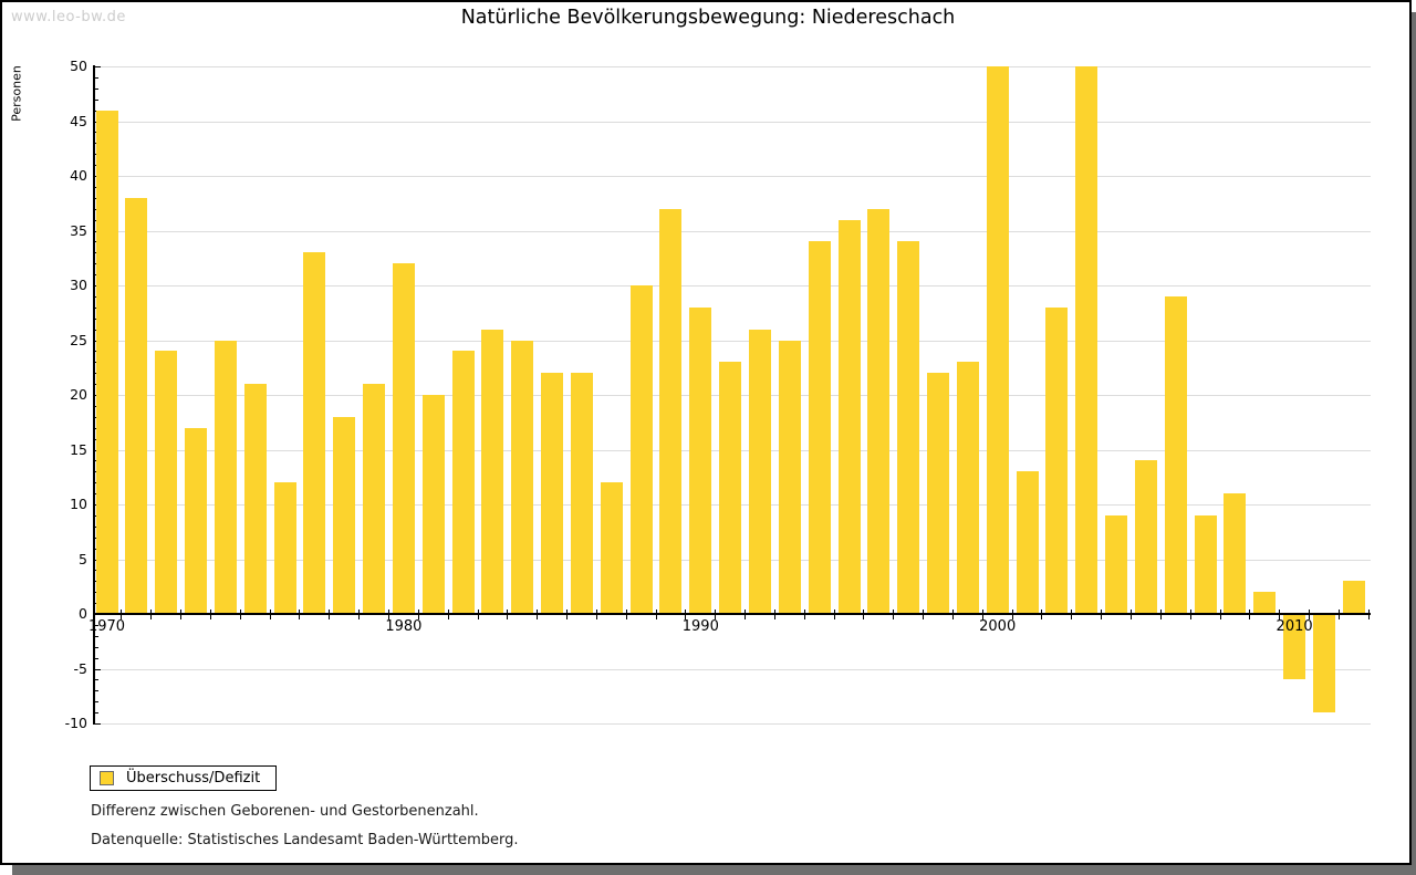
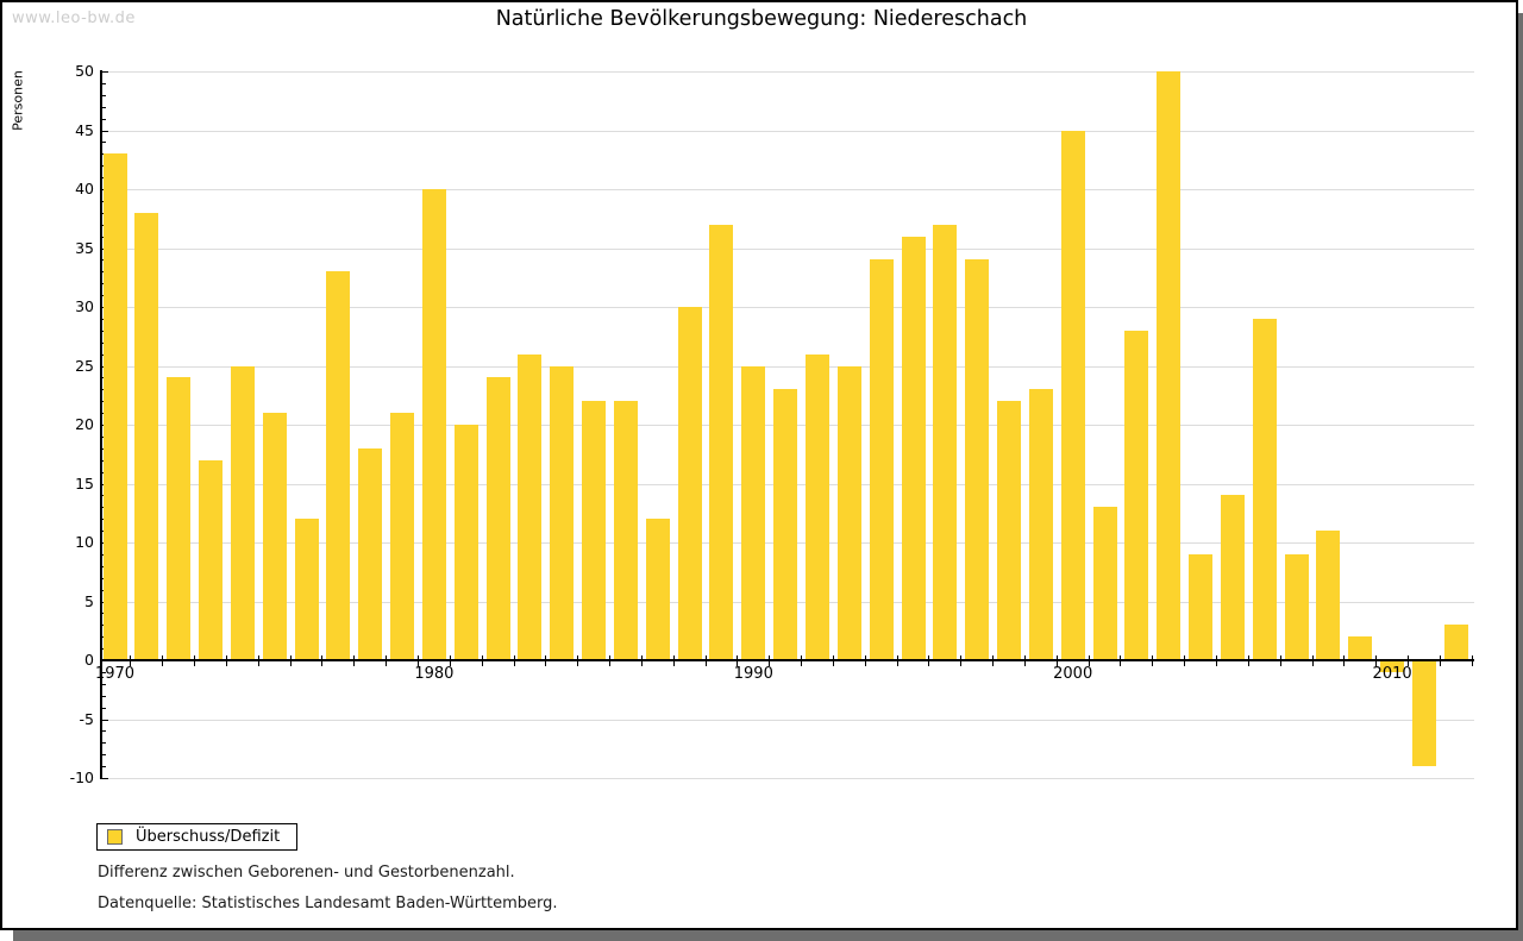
1970: 46 -> 43
1980: 32 -> 40
1990: 28 -> 25
2000: 50 -> 45
2010: -6 -> -1
